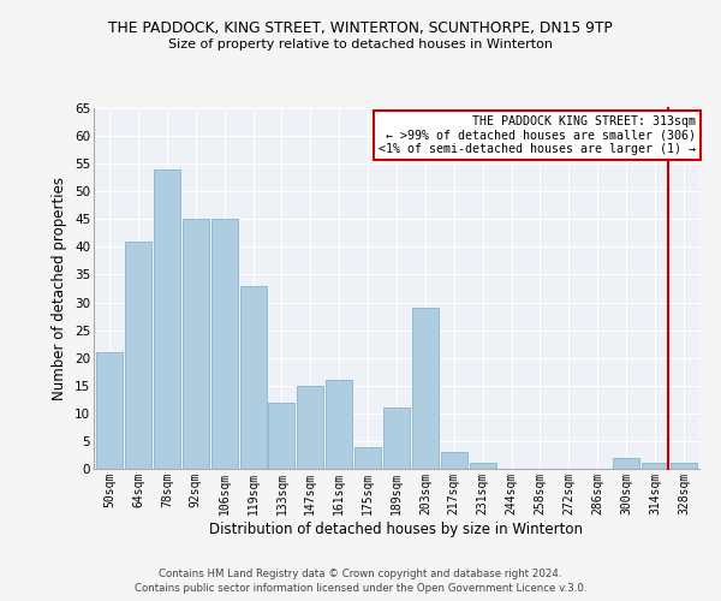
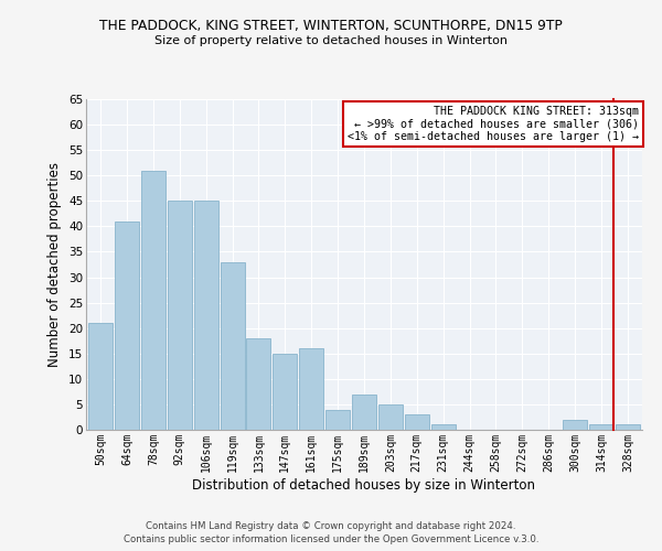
78sqm: 54 -> 51
133sqm: 12 -> 18
189sqm: 11 -> 7
203sqm: 29 -> 5
